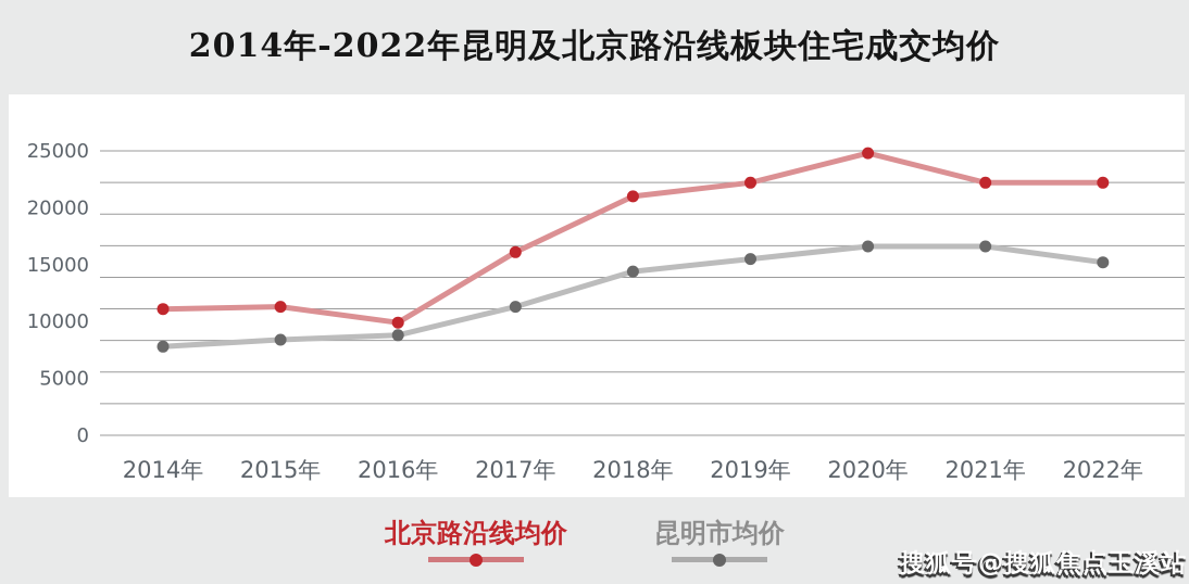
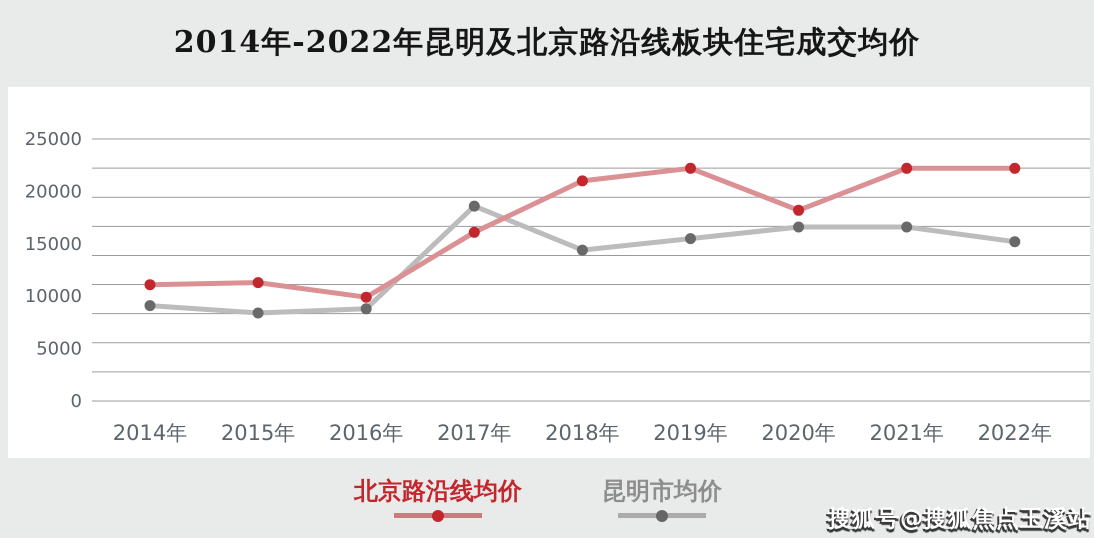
昆明市均价/2014年: 7800 -> 9100
昆明市均价/2017年: 11300 -> 18600
北京路沿线均价/2020年: 24800 -> 18200
